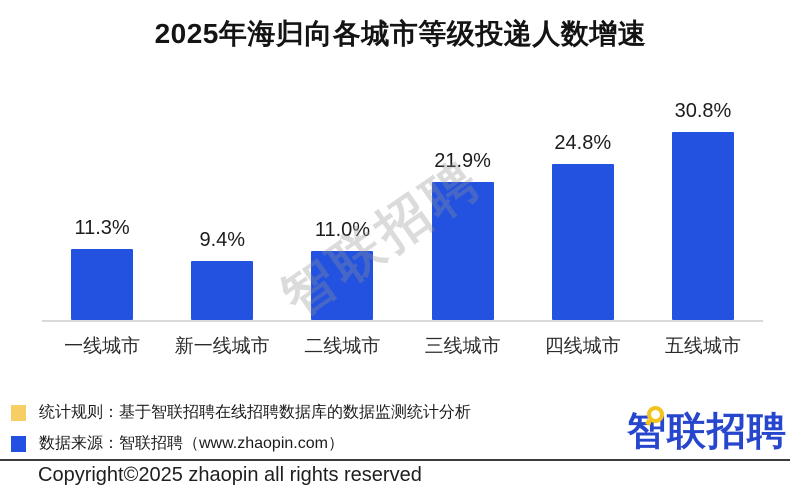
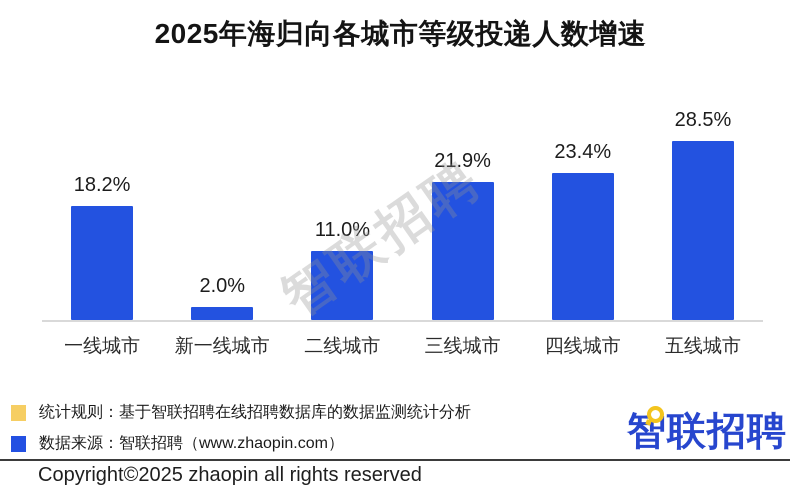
一线城市: 11.3% -> 18.2%
新一线城市: 9.4% -> 2.0%
四线城市: 24.8% -> 23.4%
五线城市: 30.8% -> 28.5%
